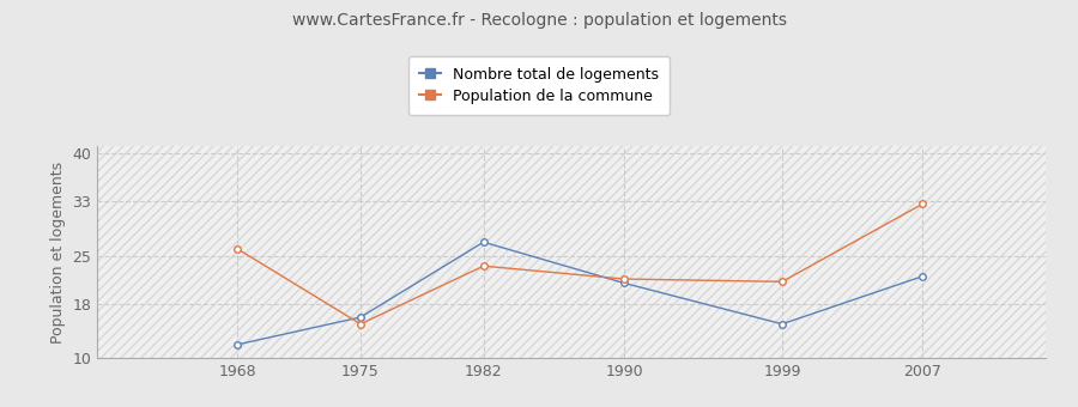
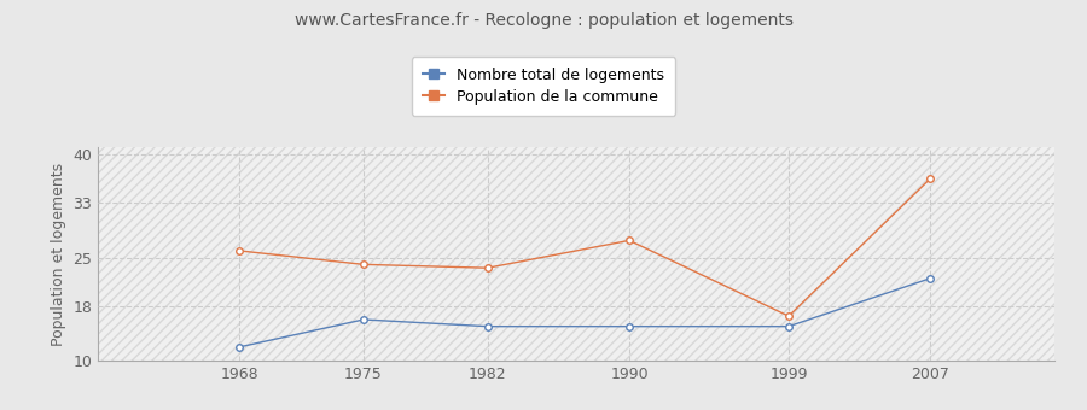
Population de la commune/1975: 15.0 -> 24.0
Nombre total de logements/1982: 27 -> 15
Nombre total de logements/1990: 21 -> 15
Population de la commune/1990: 21.6 -> 27.5
Population de la commune/1999: 21.2 -> 16.5
Population de la commune/2007: 32.6 -> 36.5
